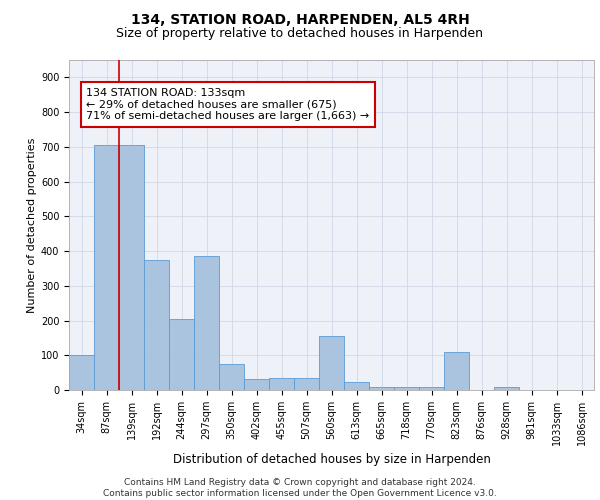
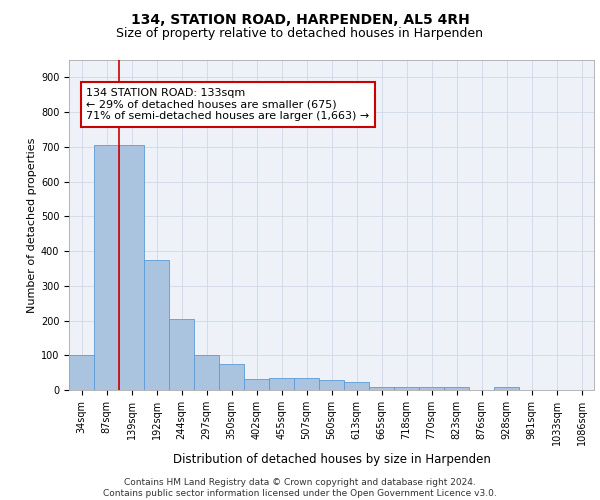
297sqm: 385 -> 100
560sqm: 155 -> 30
823sqm: 110 -> 10
